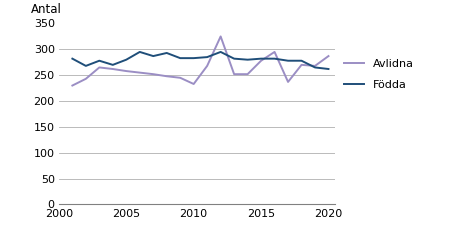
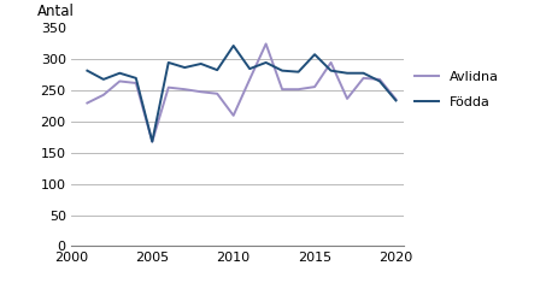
Avlidna/2005: 258 -> 168
Födda/2005: 280 -> 168
Avlidna/2010: 233 -> 210
Födda/2010: 283 -> 322
Avlidna/2015: 278 -> 256
Födda/2015: 282 -> 308
Avlidna/2020: 287 -> 236
Födda/2020: 262 -> 234
